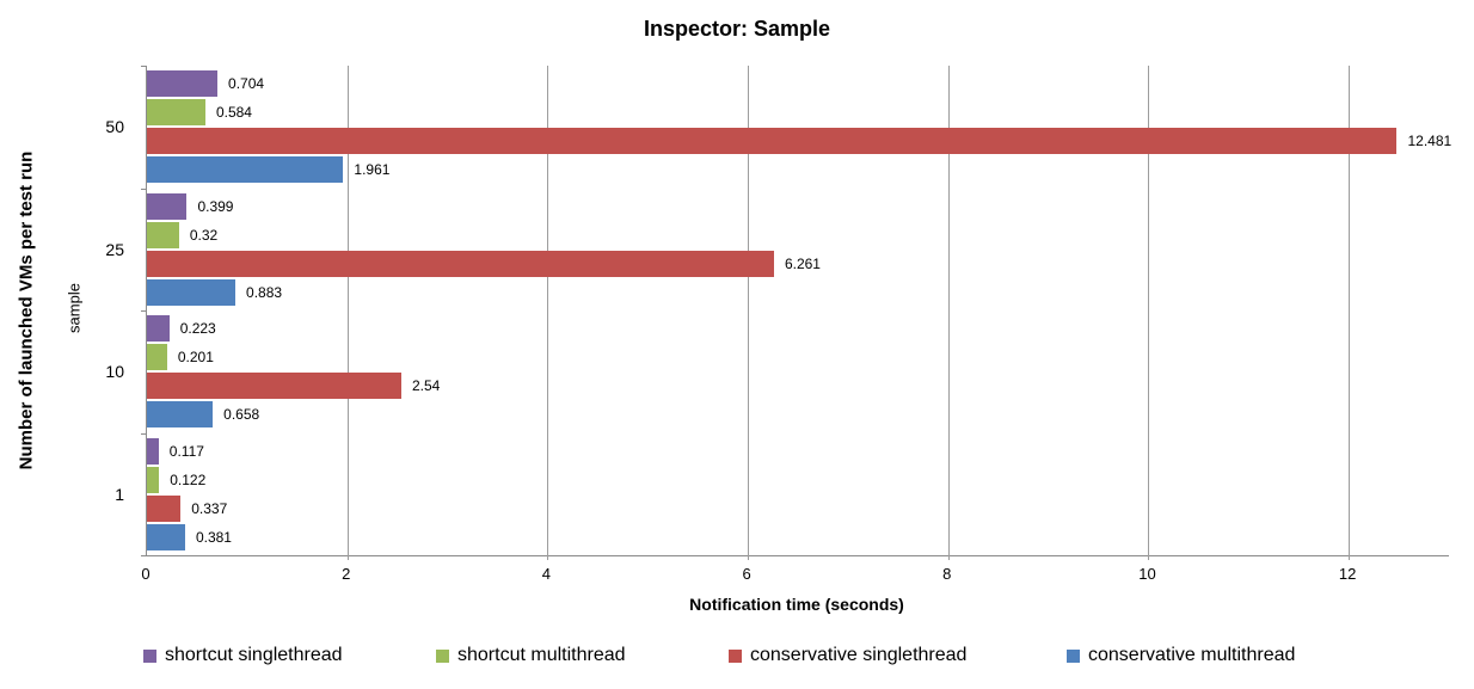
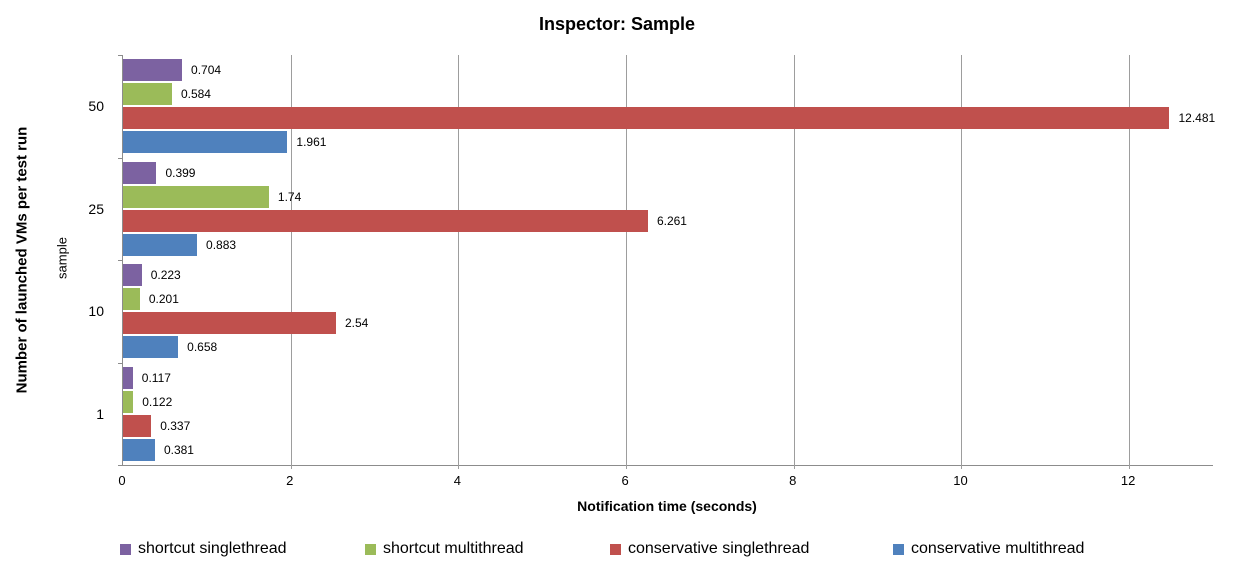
shortcut multithread/25: 0.32 -> 1.74
